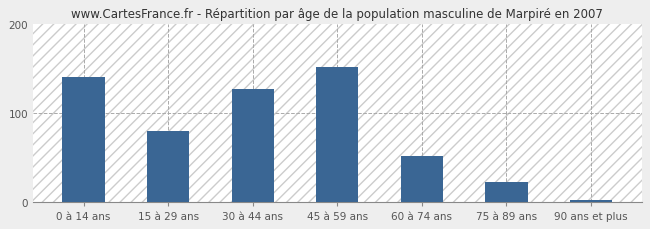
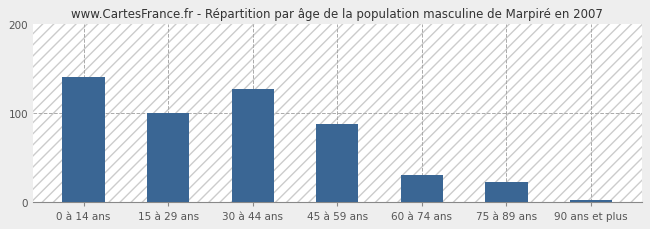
15 à 29 ans: 80 -> 100
45 à 59 ans: 152 -> 88
60 à 74 ans: 52 -> 30
